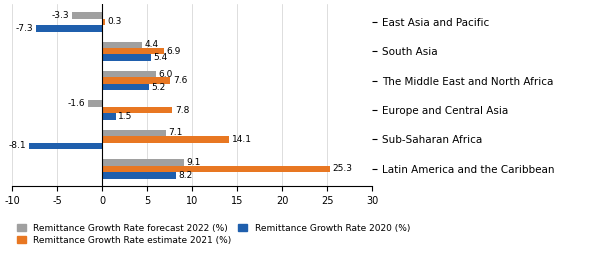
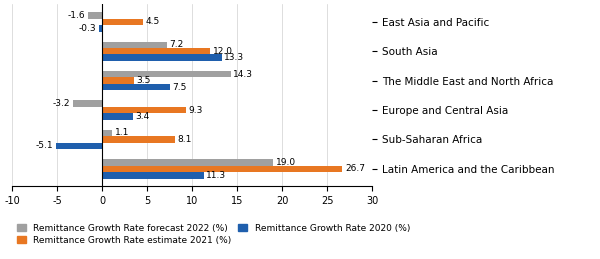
Remittance Growth Rate forecast 2022 (%)/East Asia and Pacific: -3.3 -> -1.6
Remittance Growth Rate estimate 2021 (%)/East Asia and Pacific: 0.3 -> 4.5
Remittance Growth Rate 2020 (%)/East Asia and Pacific: -7.3 -> -0.3
Remittance Growth Rate forecast 2022 (%)/South Asia: 4.4 -> 7.2
Remittance Growth Rate estimate 2021 (%)/South Asia: 6.9 -> 12.0
Remittance Growth Rate 2020 (%)/South Asia: 5.4 -> 13.3
Remittance Growth Rate forecast 2022 (%)/The Middle East and North Africa: 6.0 -> 14.3
Remittance Growth Rate estimate 2021 (%)/The Middle East and North Africa: 7.6 -> 3.5
Remittance Growth Rate 2020 (%)/The Middle East and North Africa: 5.2 -> 7.5
Remittance Growth Rate forecast 2022 (%)/Europe and Central Asia: -1.6 -> -3.2
Remittance Growth Rate estimate 2021 (%)/Europe and Central Asia: 7.8 -> 9.3
Remittance Growth Rate 2020 (%)/Europe and Central Asia: 1.5 -> 3.4
Remittance Growth Rate forecast 2022 (%)/Sub-Saharan Africa: 7.1 -> 1.1
Remittance Growth Rate estimate 2021 (%)/Sub-Saharan Africa: 14.1 -> 8.1
Remittance Growth Rate 2020 (%)/Sub-Saharan Africa: -8.1 -> -5.1
Remittance Growth Rate forecast 2022 (%)/Latin America and the Caribbean: 9.1 -> 19.0
Remittance Growth Rate estimate 2021 (%)/Latin America and the Caribbean: 25.3 -> 26.7
Remittance Growth Rate 2020 (%)/Latin America and the Caribbean: 8.2 -> 11.3
